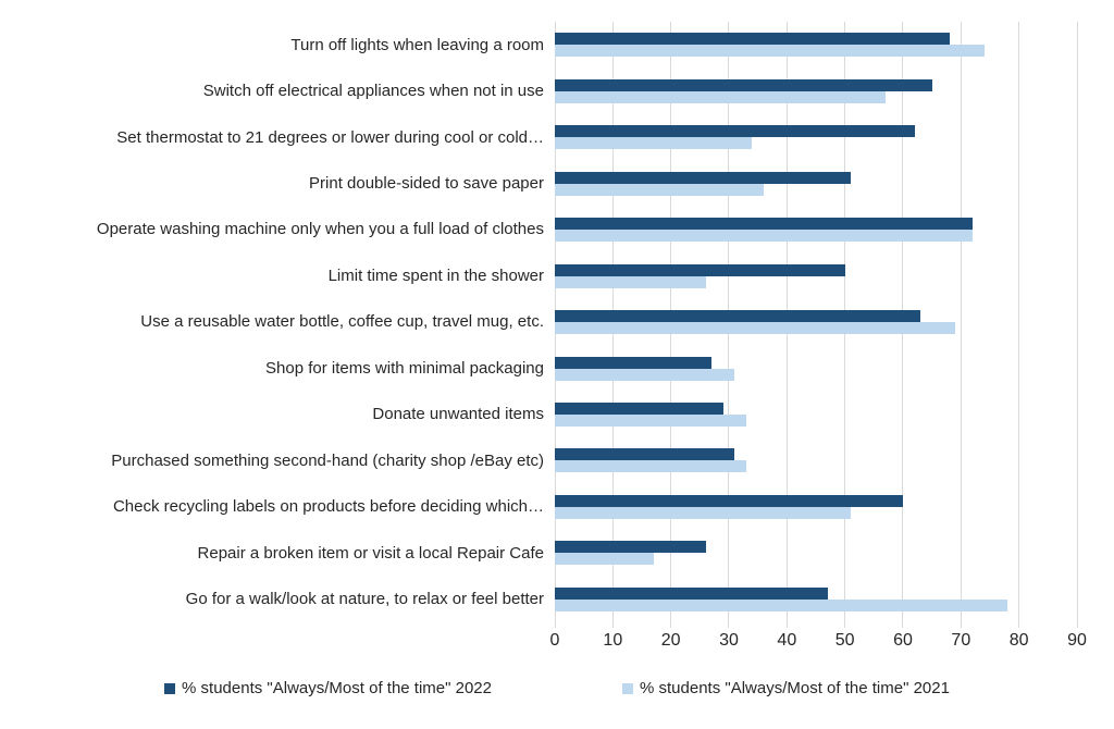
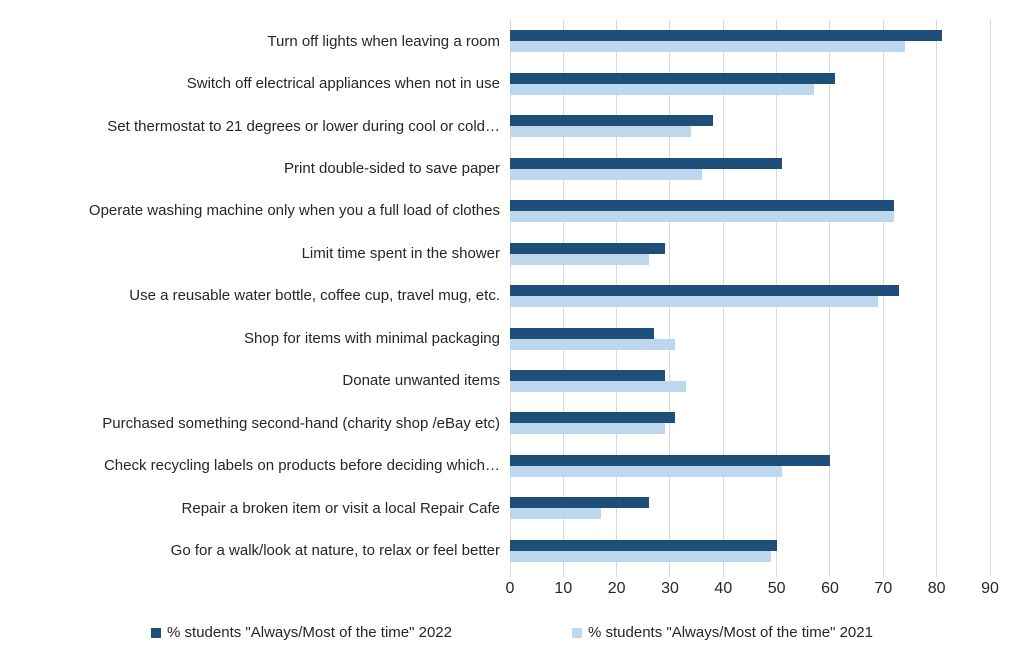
% students "Always/Most of the time" 2022/Turn off lights when leaving a room: 68 -> 81
% students "Always/Most of the time" 2022/Switch off electrical appliances when not in use: 65 -> 61
% students "Always/Most of the time" 2022/Set thermostat to 21 degrees or lower during cool or cold…: 62 -> 38
% students "Always/Most of the time" 2022/Limit time spent in the shower: 50 -> 29
% students "Always/Most of the time" 2022/Use a reusable water bottle, coffee cup, travel mug, etc.: 63 -> 73
% students "Always/Most of the time" 2021/Purchased something second-hand (charity shop /eBay etc): 33 -> 29
% students "Always/Most of the time" 2022/Go for a walk/look at nature, to relax or feel better: 47 -> 50
% students "Always/Most of the time" 2021/Go for a walk/look at nature, to relax or feel better: 78 -> 49
